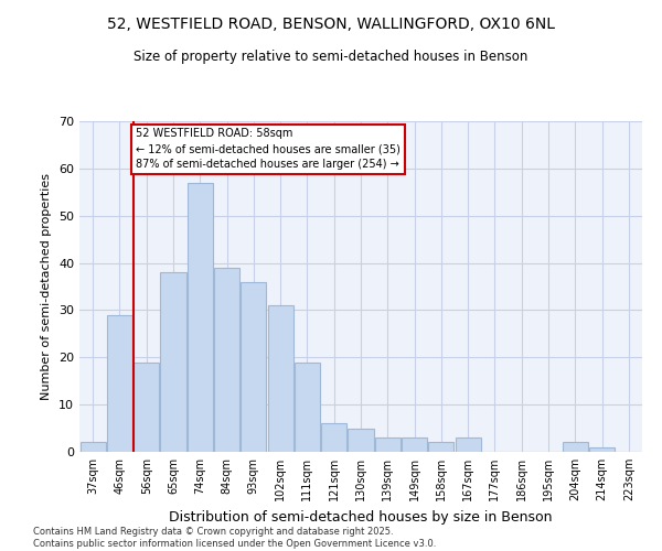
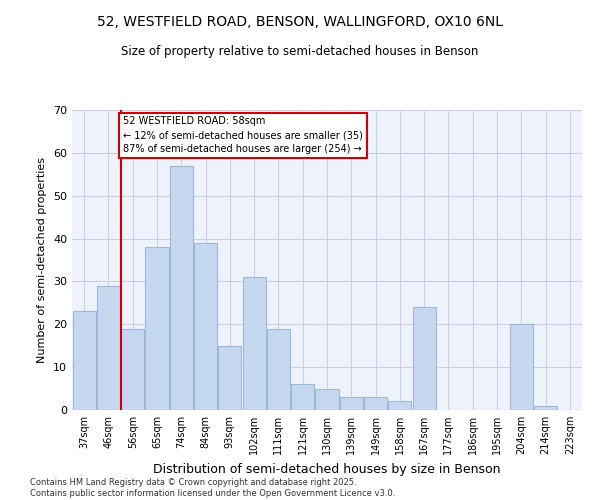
37sqm: 2 -> 23
93sqm: 36 -> 15
167sqm: 3 -> 24
204sqm: 2 -> 20
